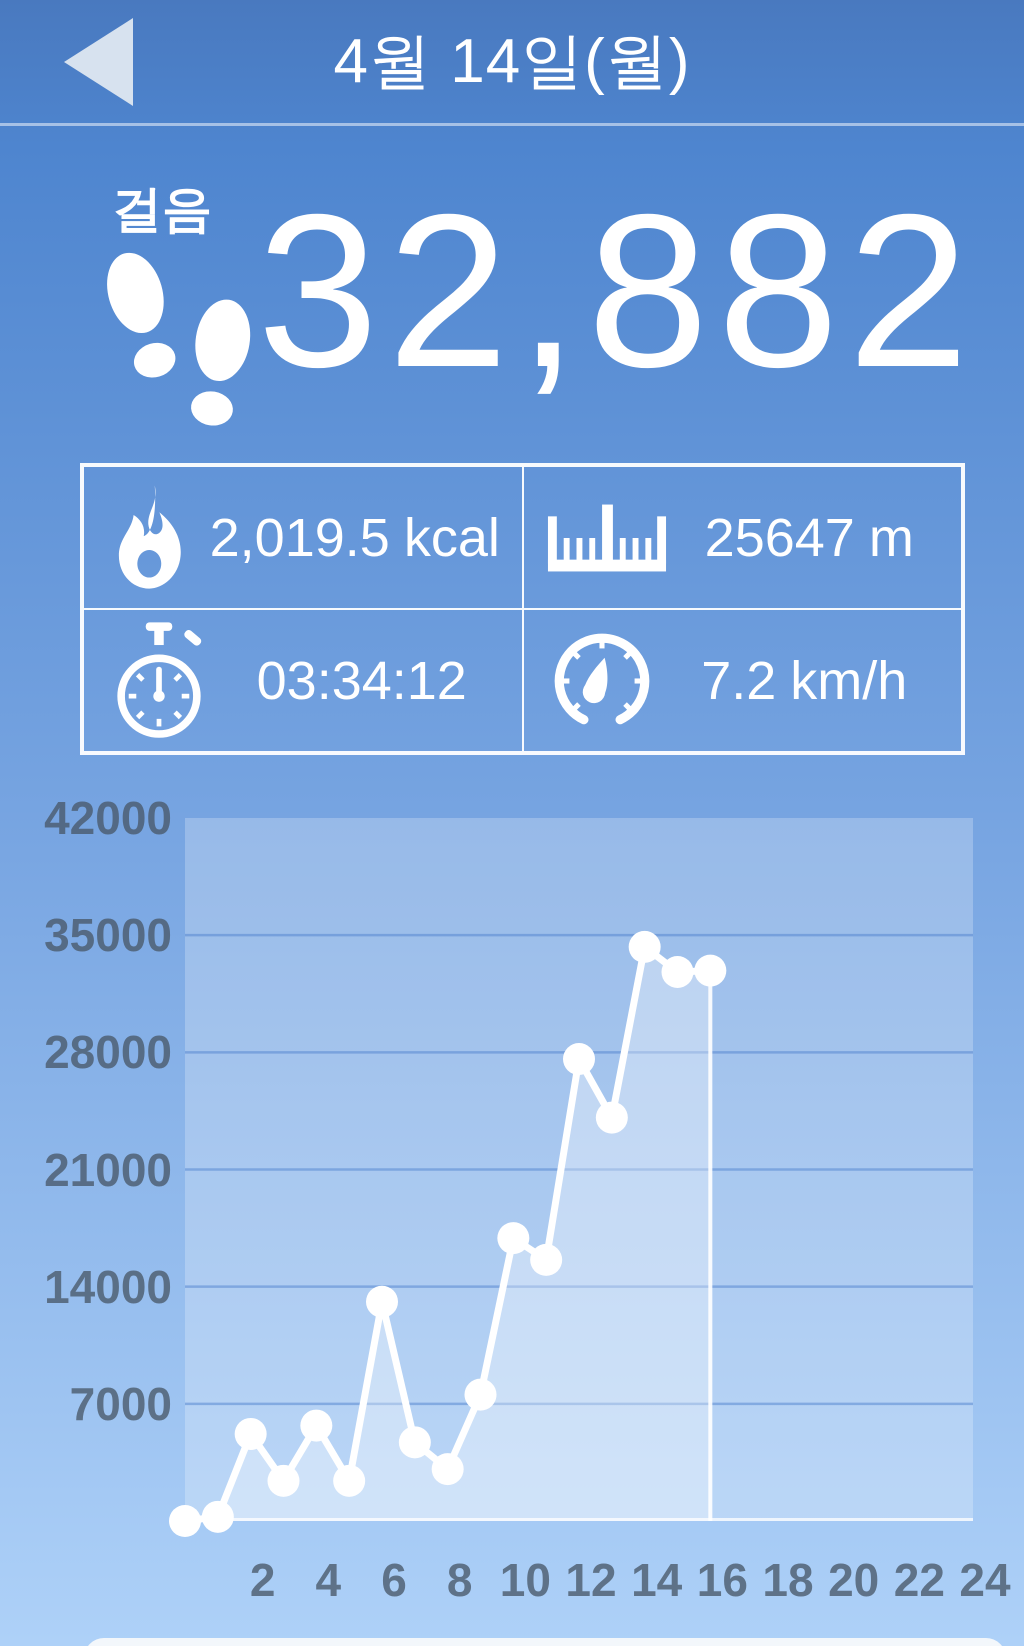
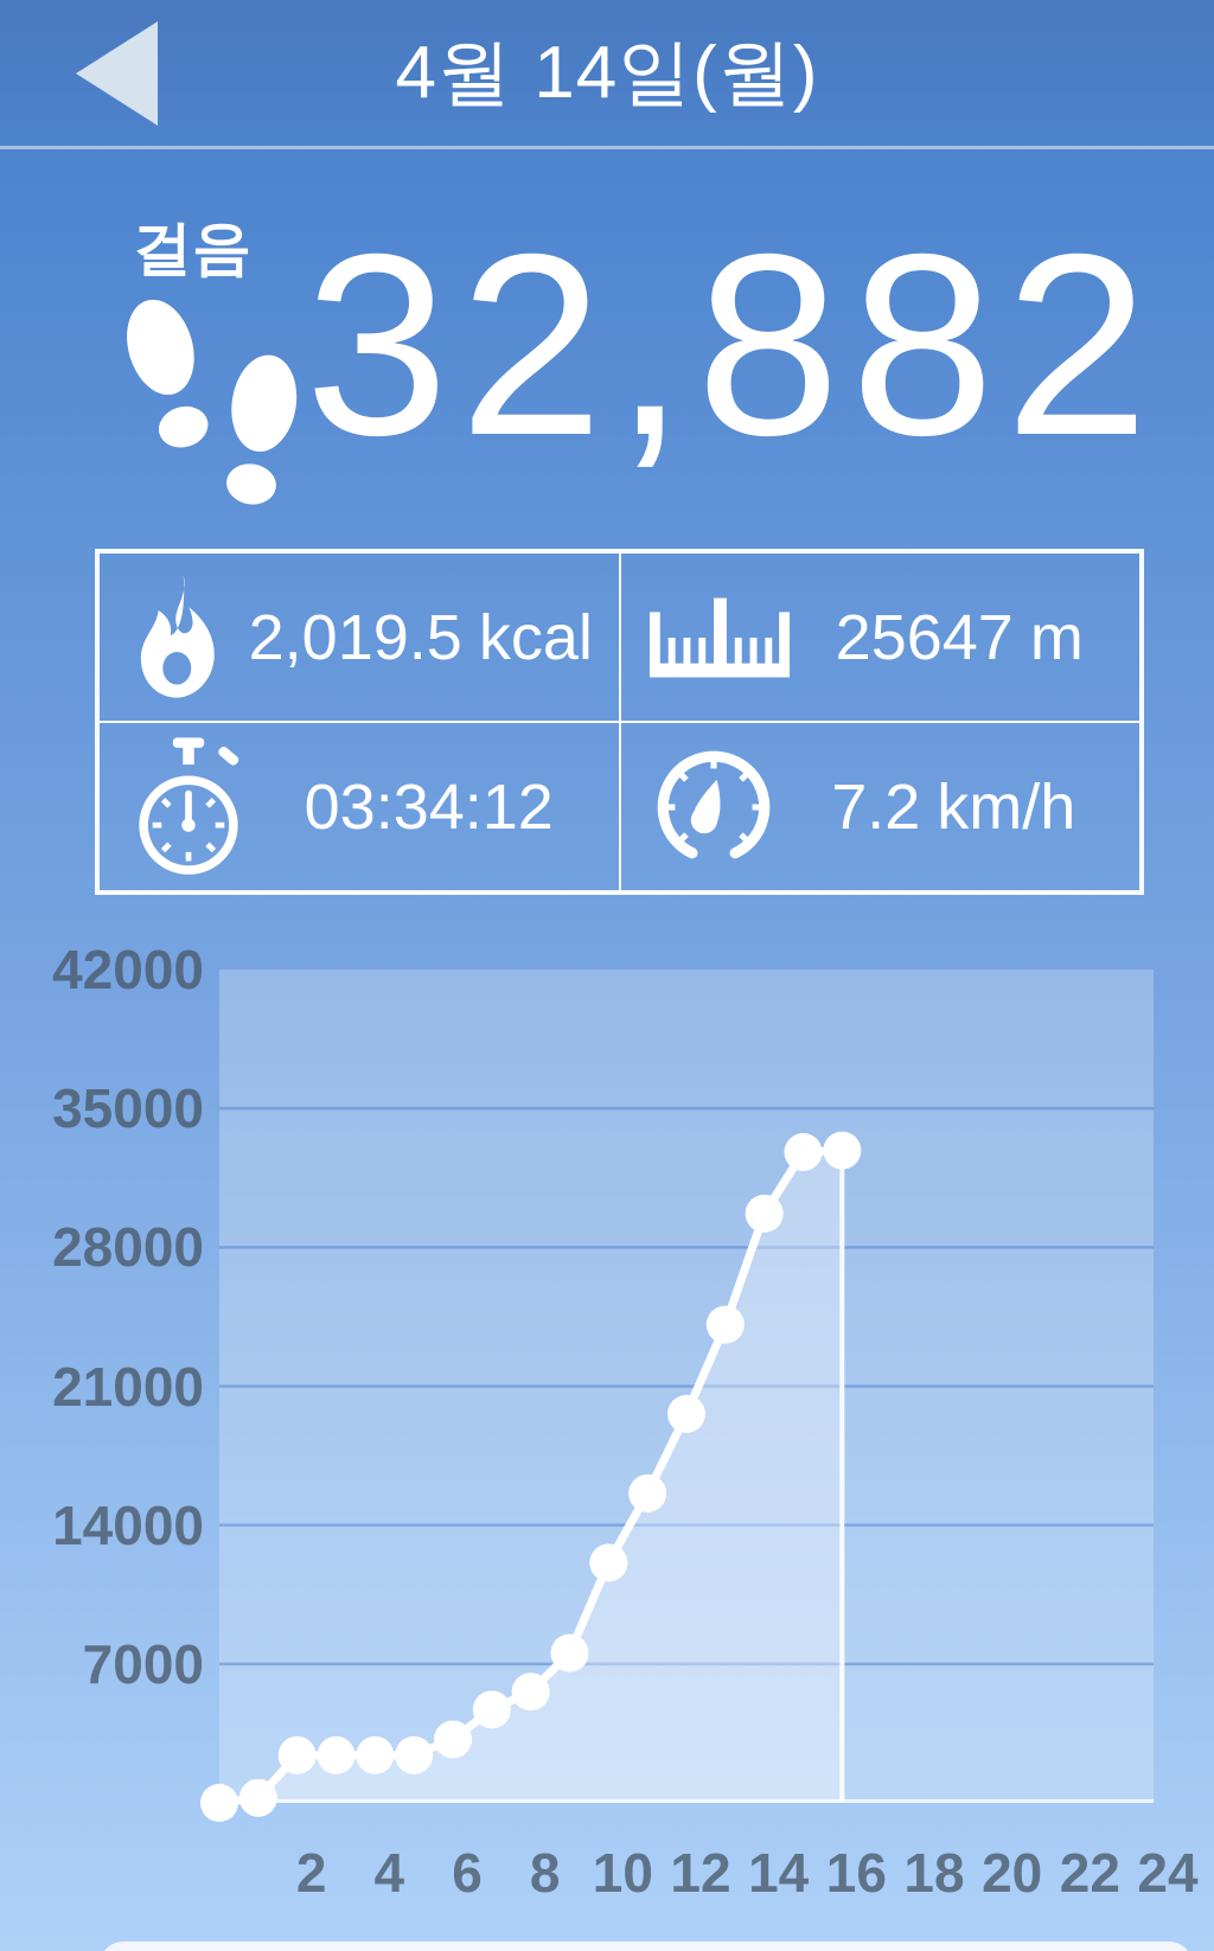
2: 5200 -> 2400
4: 5700 -> 2400
6: 13100 -> 3200
8: 3100 -> 5600
10: 16900 -> 12100
12: 27600 -> 19600
14: 34300 -> 29700
